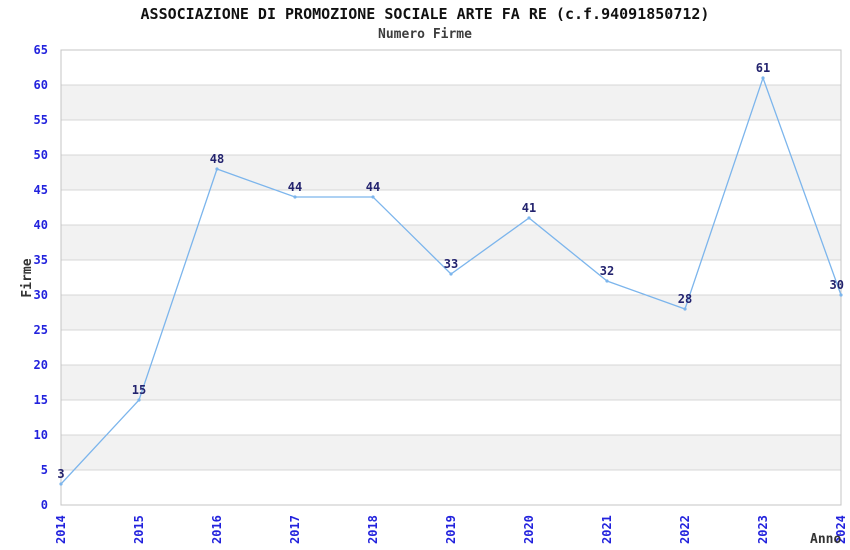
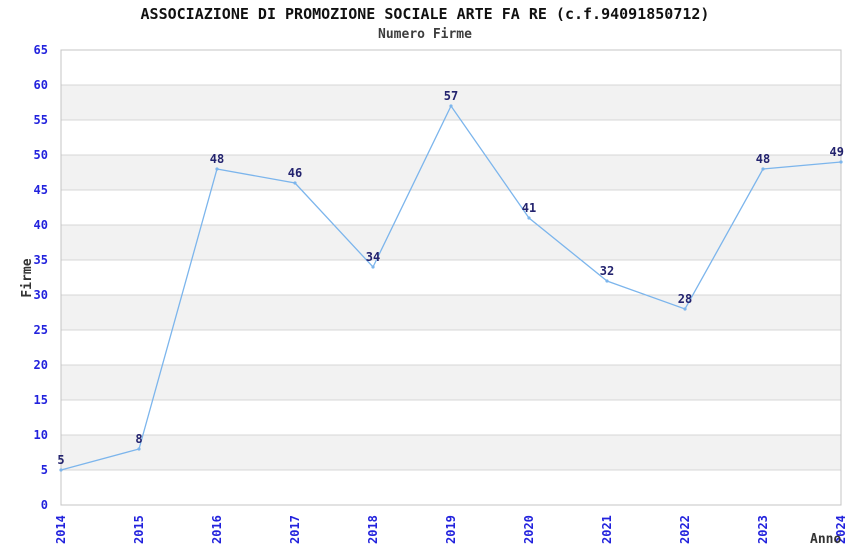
2014: 3 -> 5
2015: 15 -> 8
2017: 44 -> 46
2018: 44 -> 34
2019: 33 -> 57
2023: 61 -> 48
2024: 30 -> 49
